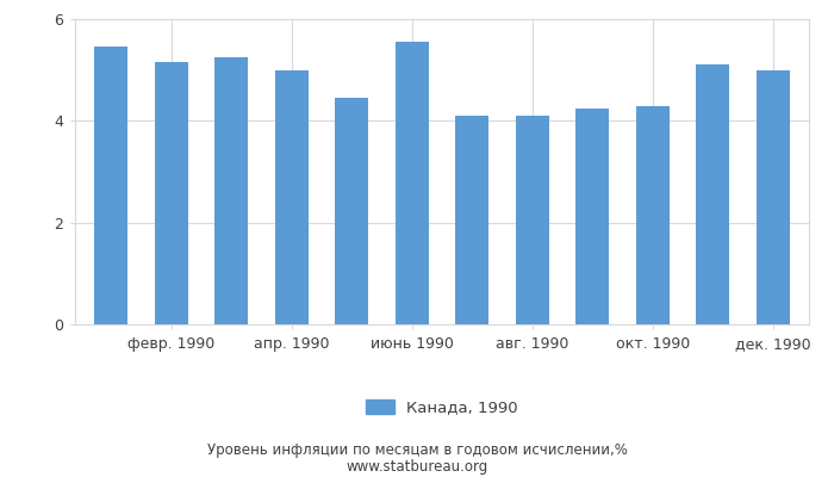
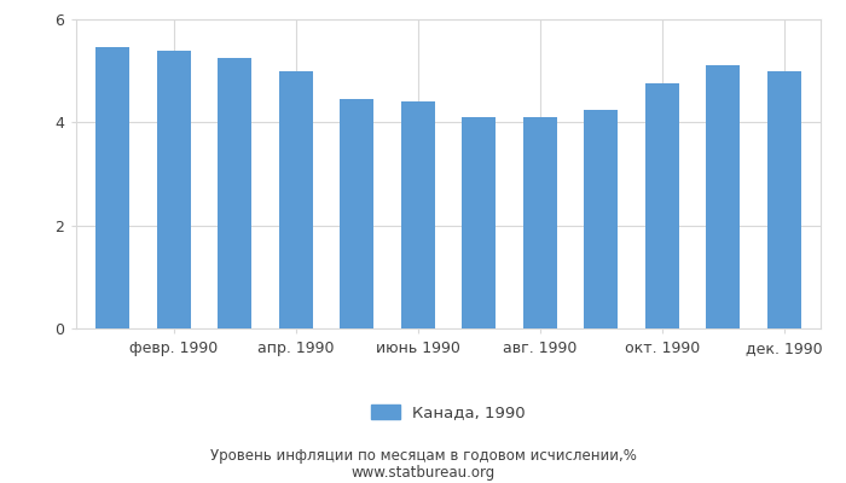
февр. 1990: 5.15 -> 5.40
июнь 1990: 5.55 -> 4.40
окт. 1990: 4.30 -> 4.75
